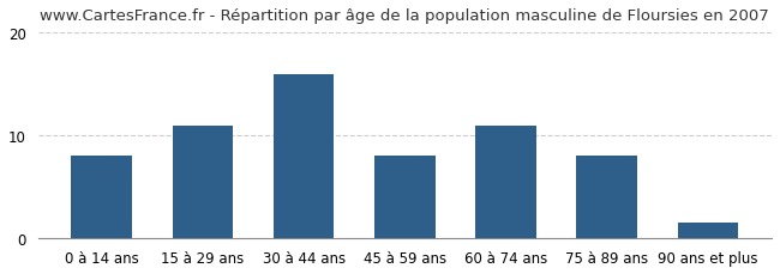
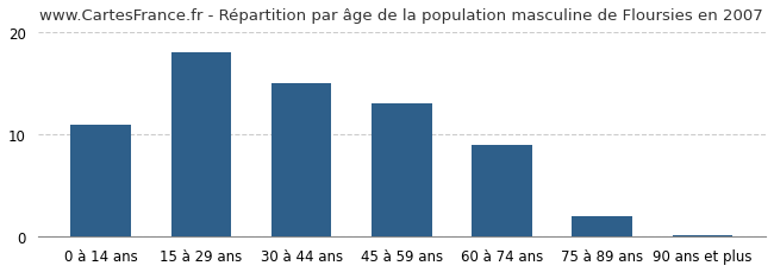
0 à 14 ans: 8.0 -> 11.0
15 à 29 ans: 11.0 -> 18.0
30 à 44 ans: 16.0 -> 15.0
45 à 59 ans: 8.0 -> 13.0
60 à 74 ans: 11.0 -> 9.0
75 à 89 ans: 8.0 -> 2.0
90 ans et plus: 1.6 -> 0.2
